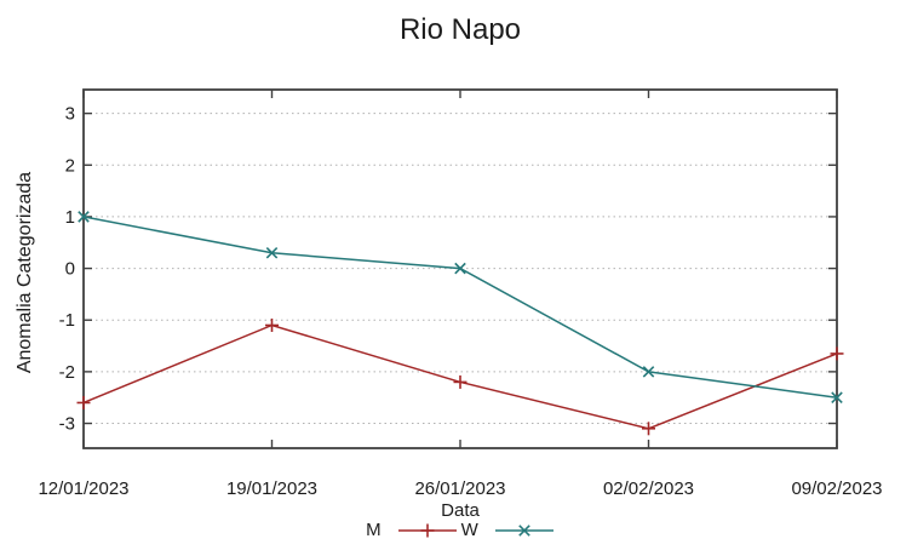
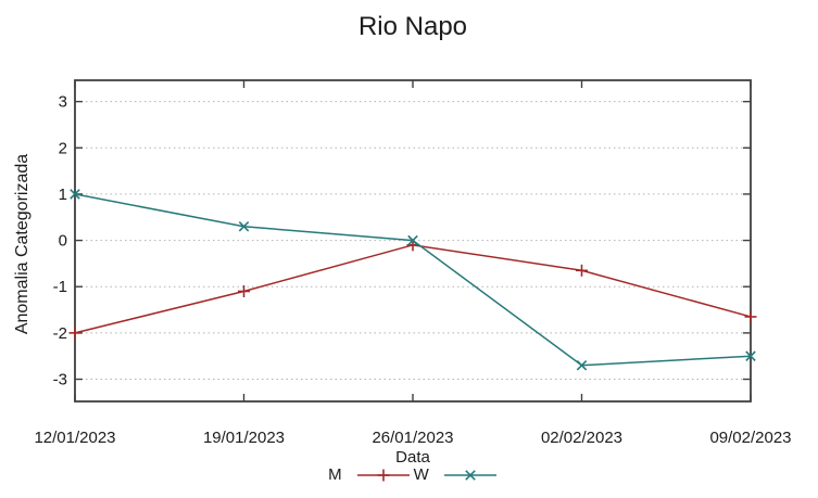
M/12/01/2023: -2.6 -> -2.0
M/26/01/2023: -2.2 -> -0.1
M/02/02/2023: -3.1 -> -0.7
W/02/02/2023: -2.0 -> -2.7
